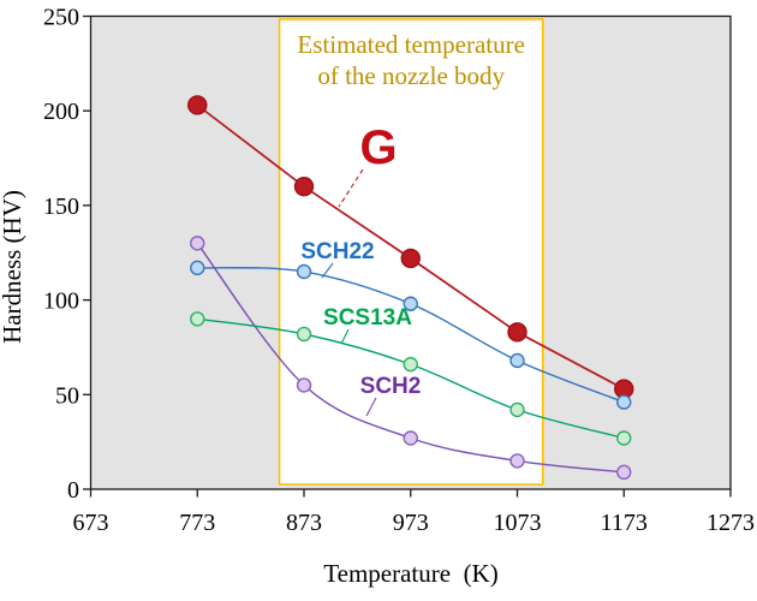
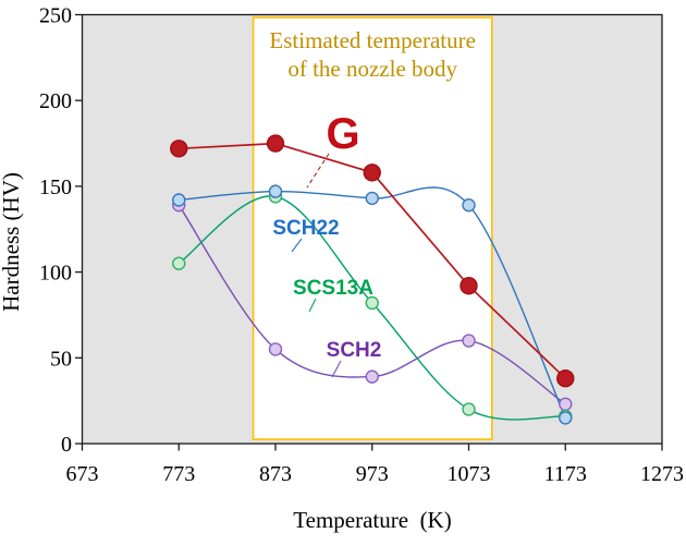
SCH2/773: 130 -> 139
SCS13A/773: 90 -> 105
SCH22/773: 117 -> 142
G/773: 203 -> 172
SCS13A/873: 82 -> 144
SCH22/873: 115 -> 147
G/873: 160 -> 175
SCH2/973: 27 -> 39
SCS13A/973: 66 -> 82
SCH22/973: 98 -> 143
G/973: 122 -> 158
SCH2/1073: 15 -> 60
SCS13A/1073: 42 -> 20
SCH22/1073: 68 -> 139
G/1073: 83 -> 92
SCH2/1173: 9 -> 23
SCS13A/1173: 27 -> 16
SCH22/1173: 46 -> 15
G/1173: 53 -> 38
